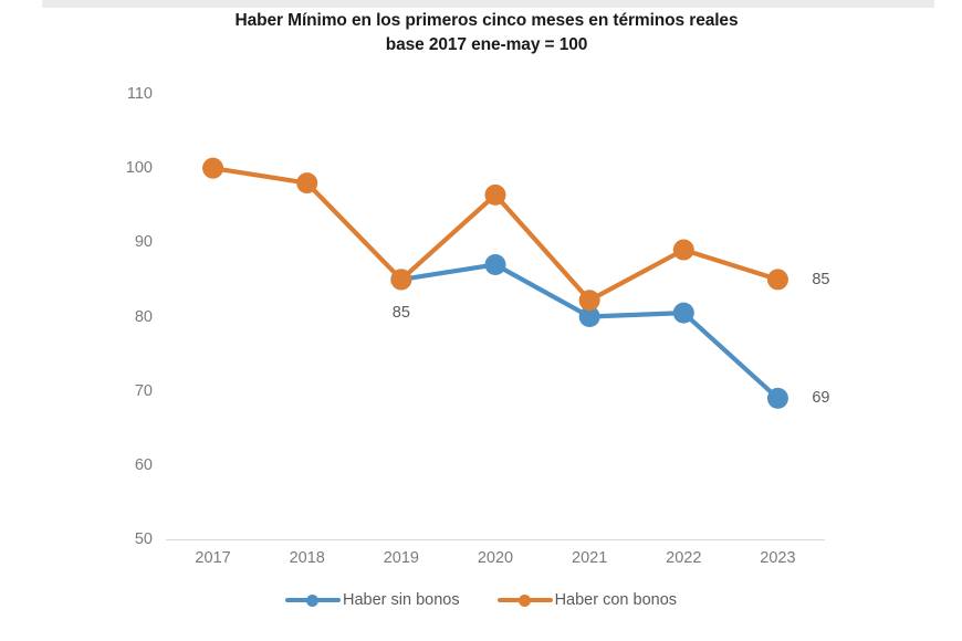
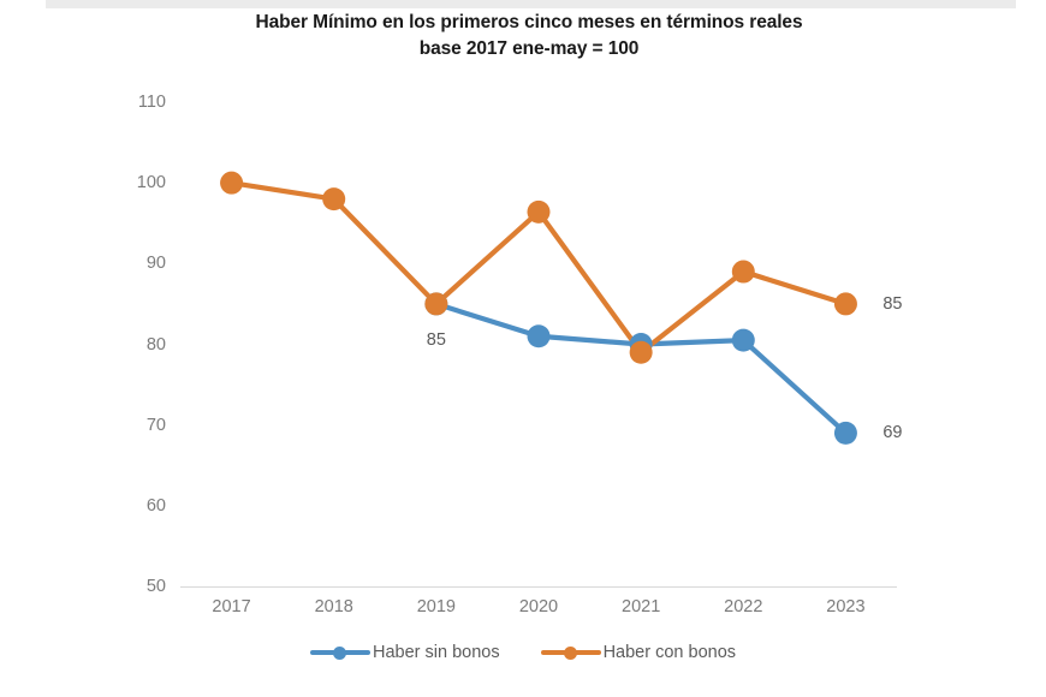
Haber sin bonos/2020: 87 -> 81
Haber con bonos/2021: 82 -> 79
